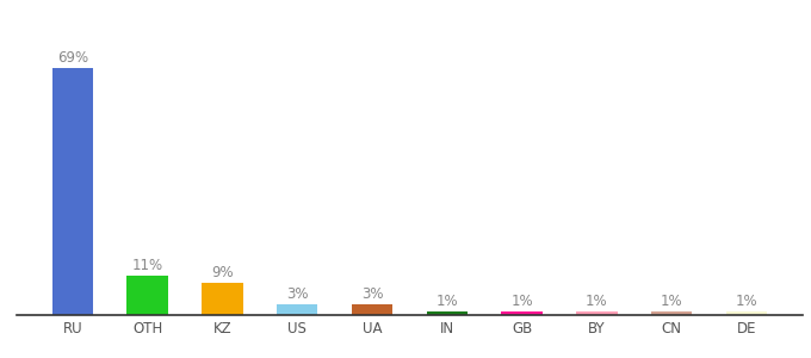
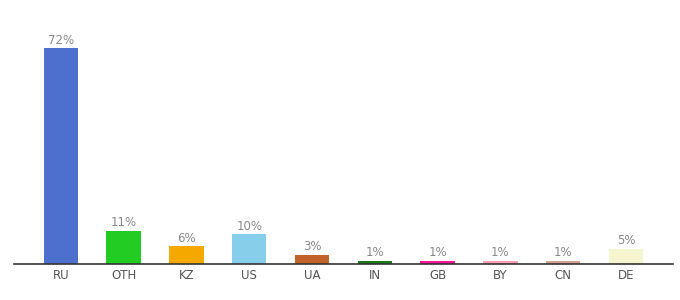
RU: 69% -> 72%
KZ: 9% -> 6%
US: 3% -> 10%
DE: 1% -> 5%
